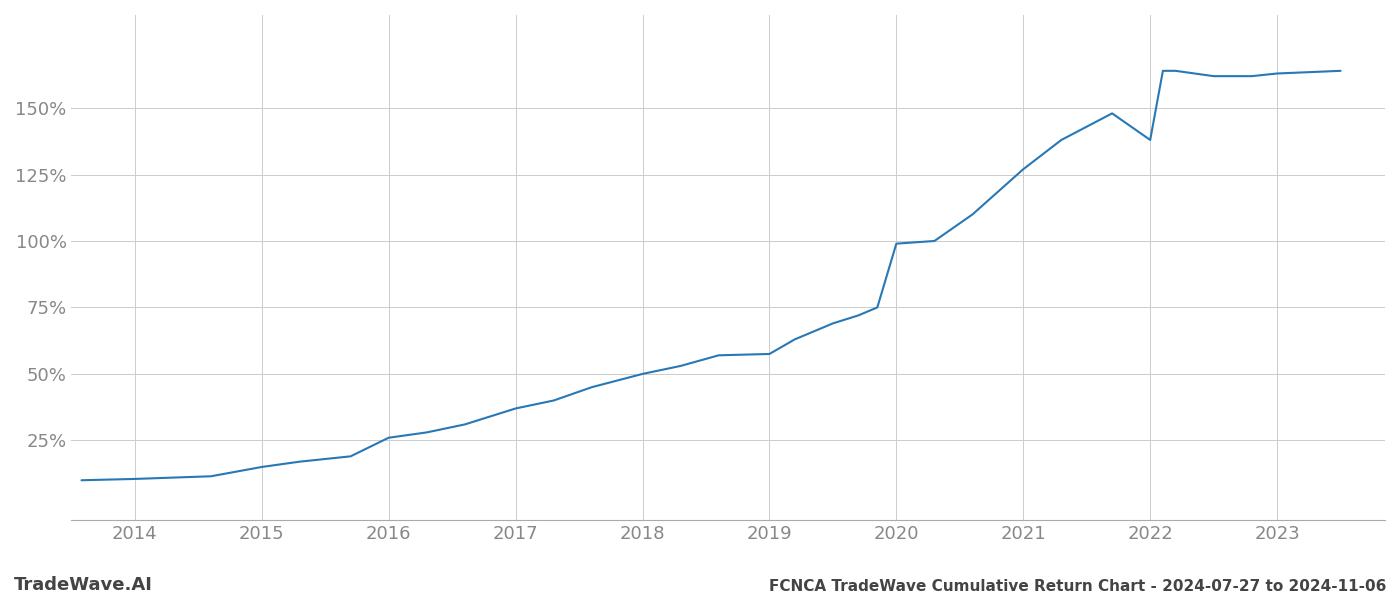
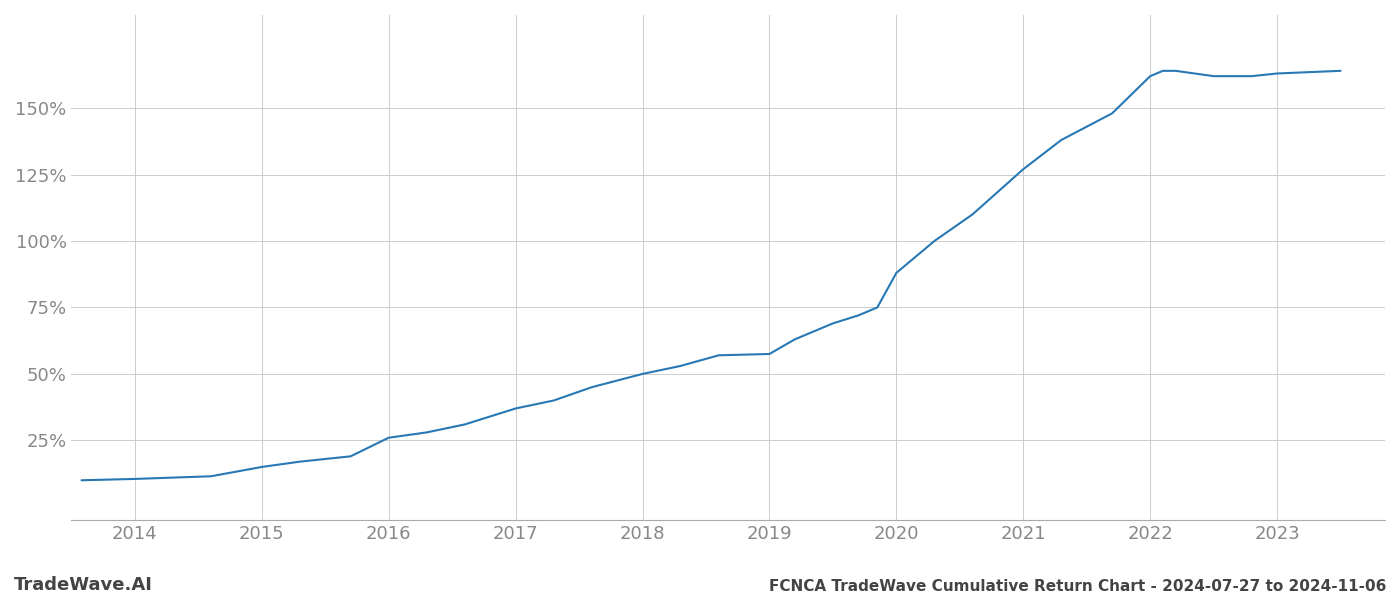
2020: 99.0% -> 88.0%
2022: 138.0% -> 162.0%
